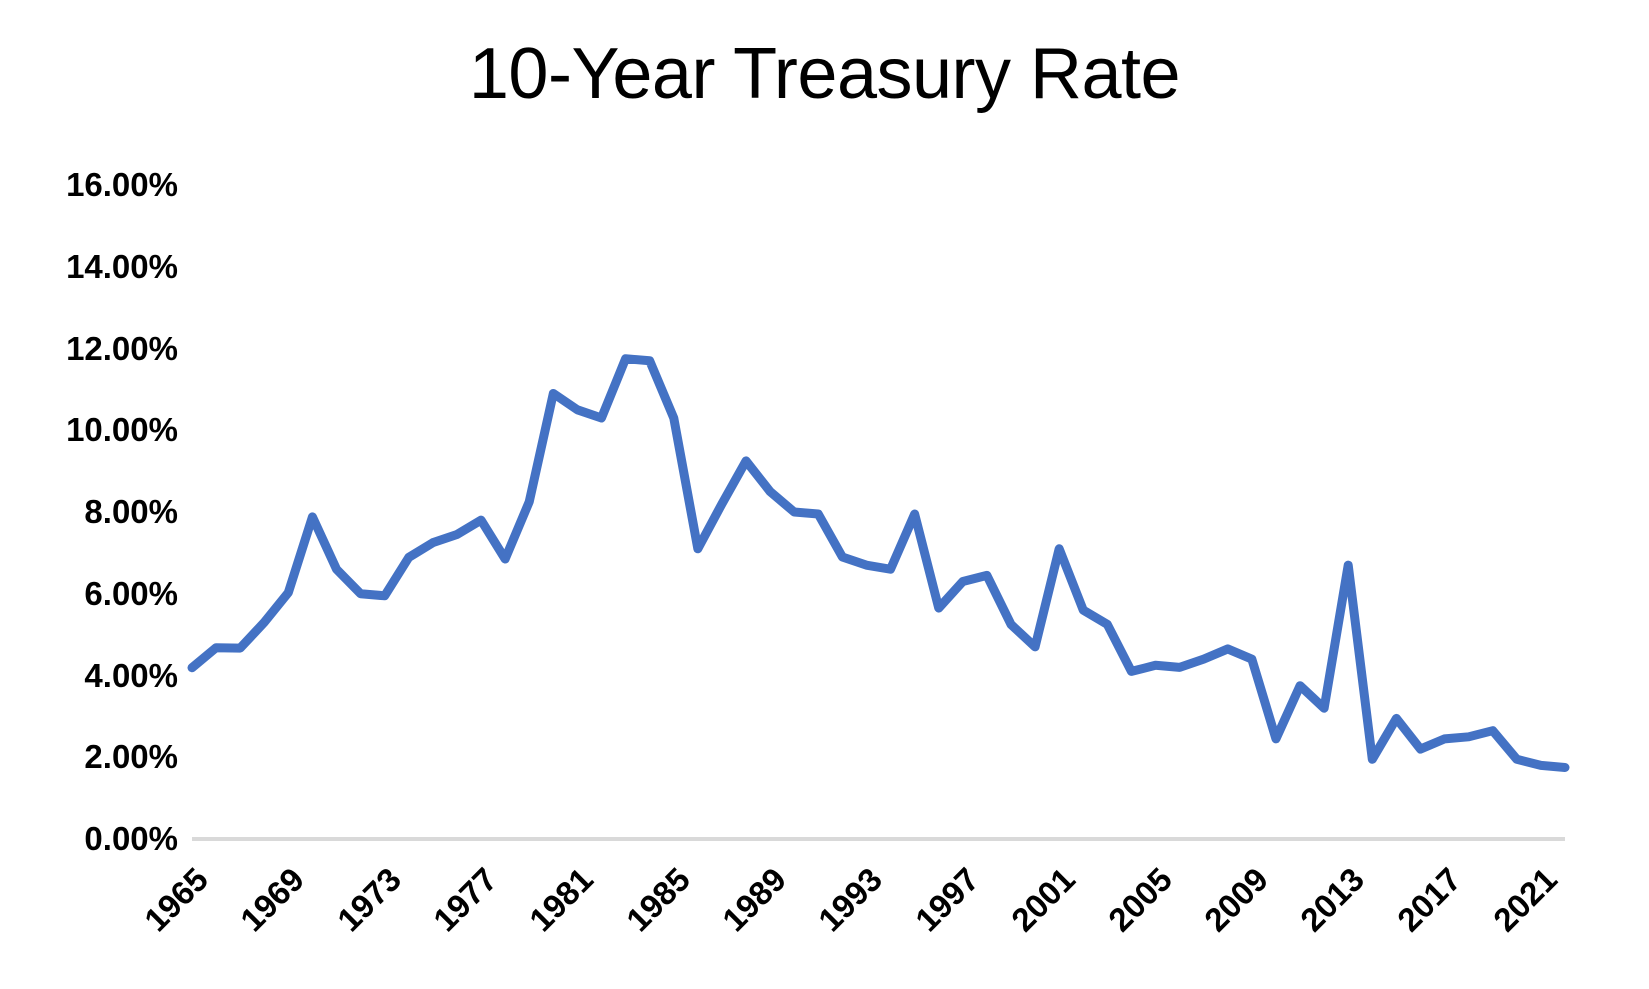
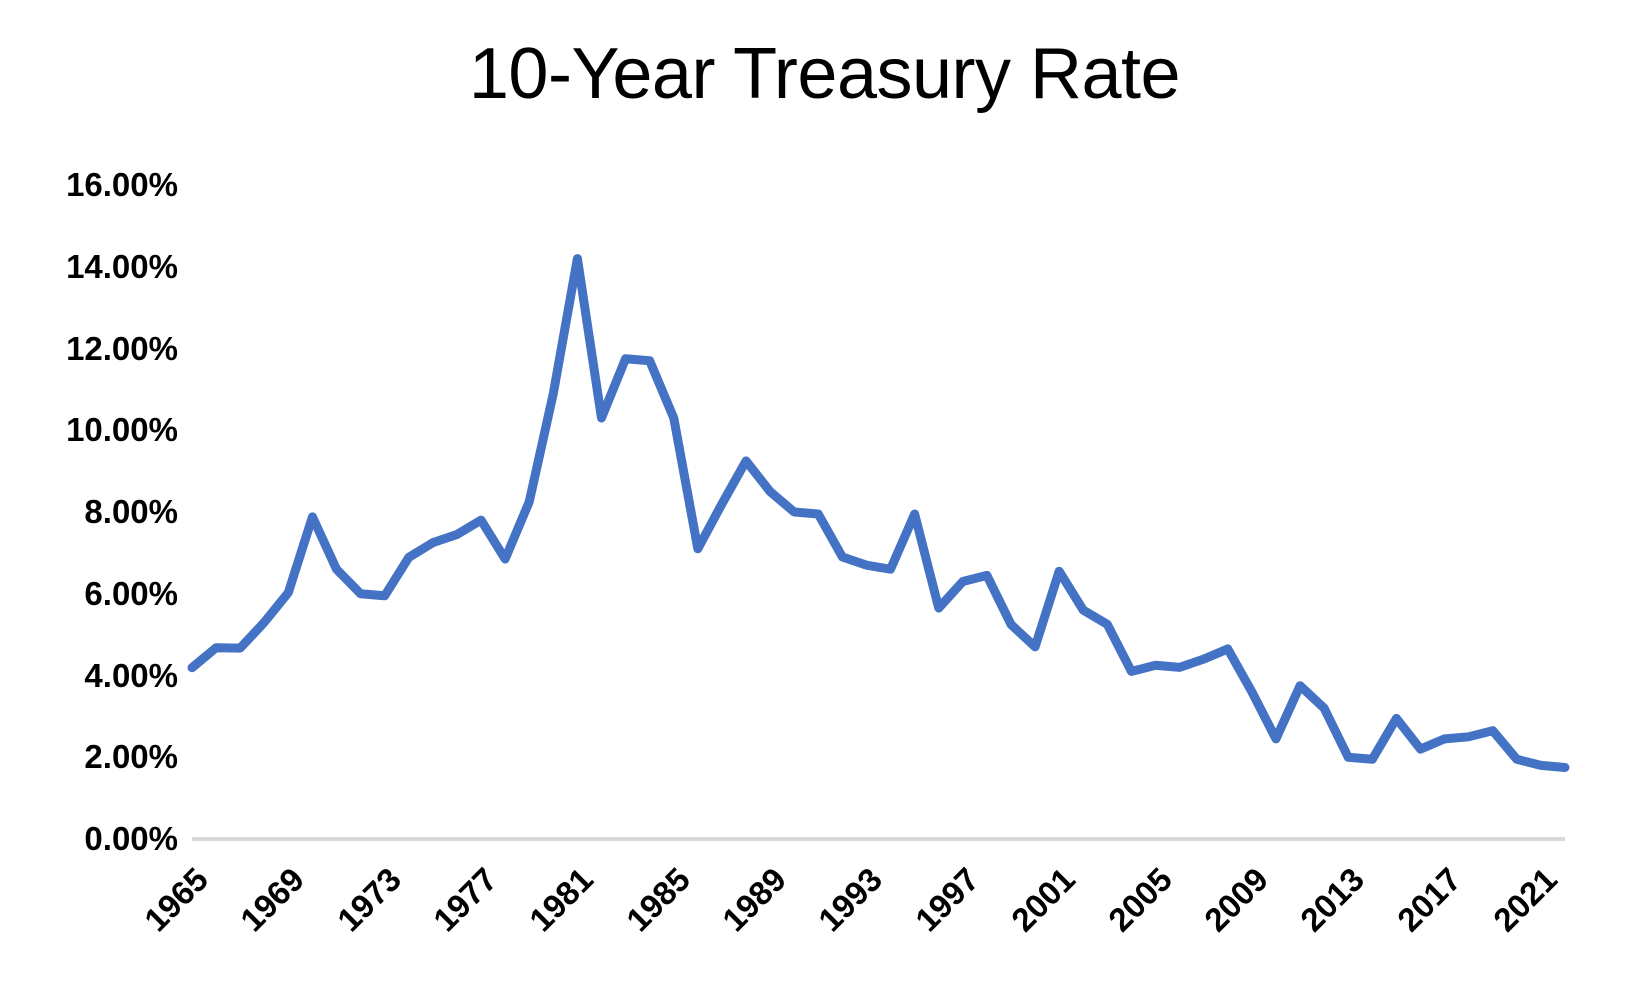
1981: 10.5% -> 14.2%
2001: 7.1% -> 6.5%
2009: 4.4% -> 3.6%
2013: 6.7% -> 2.0%
